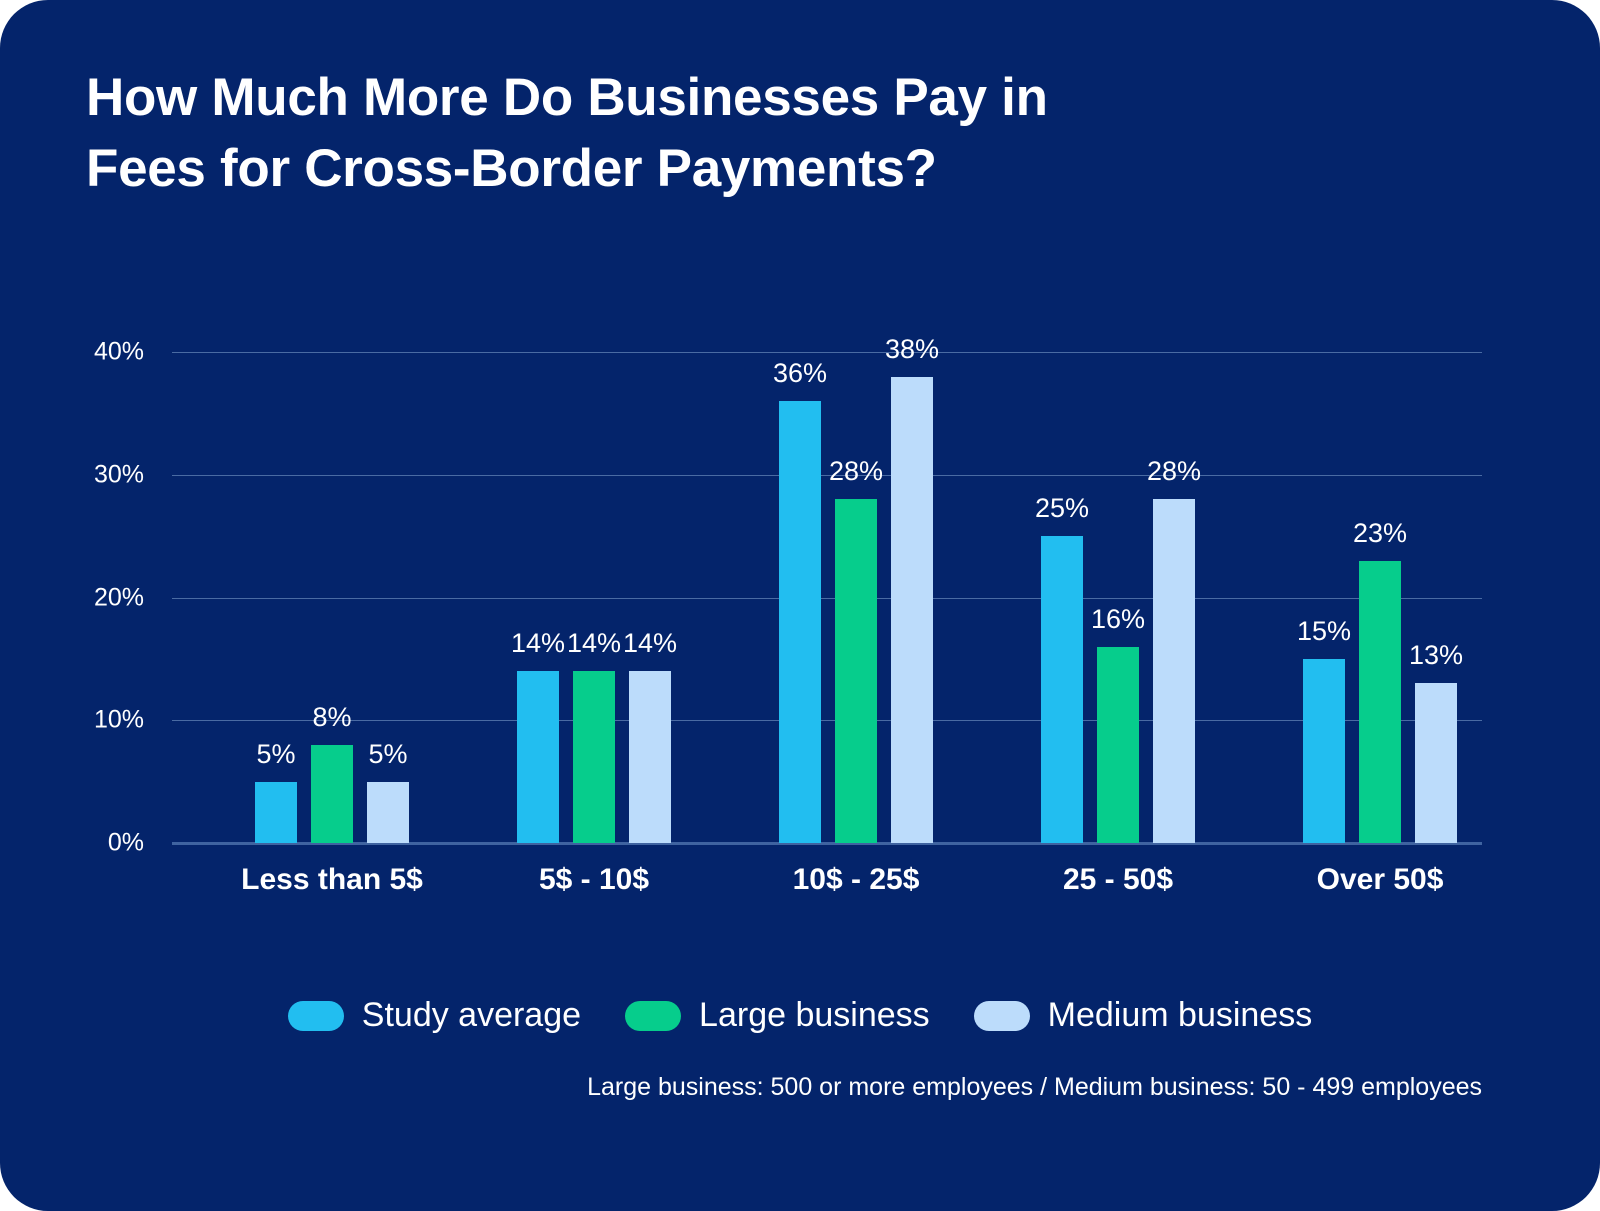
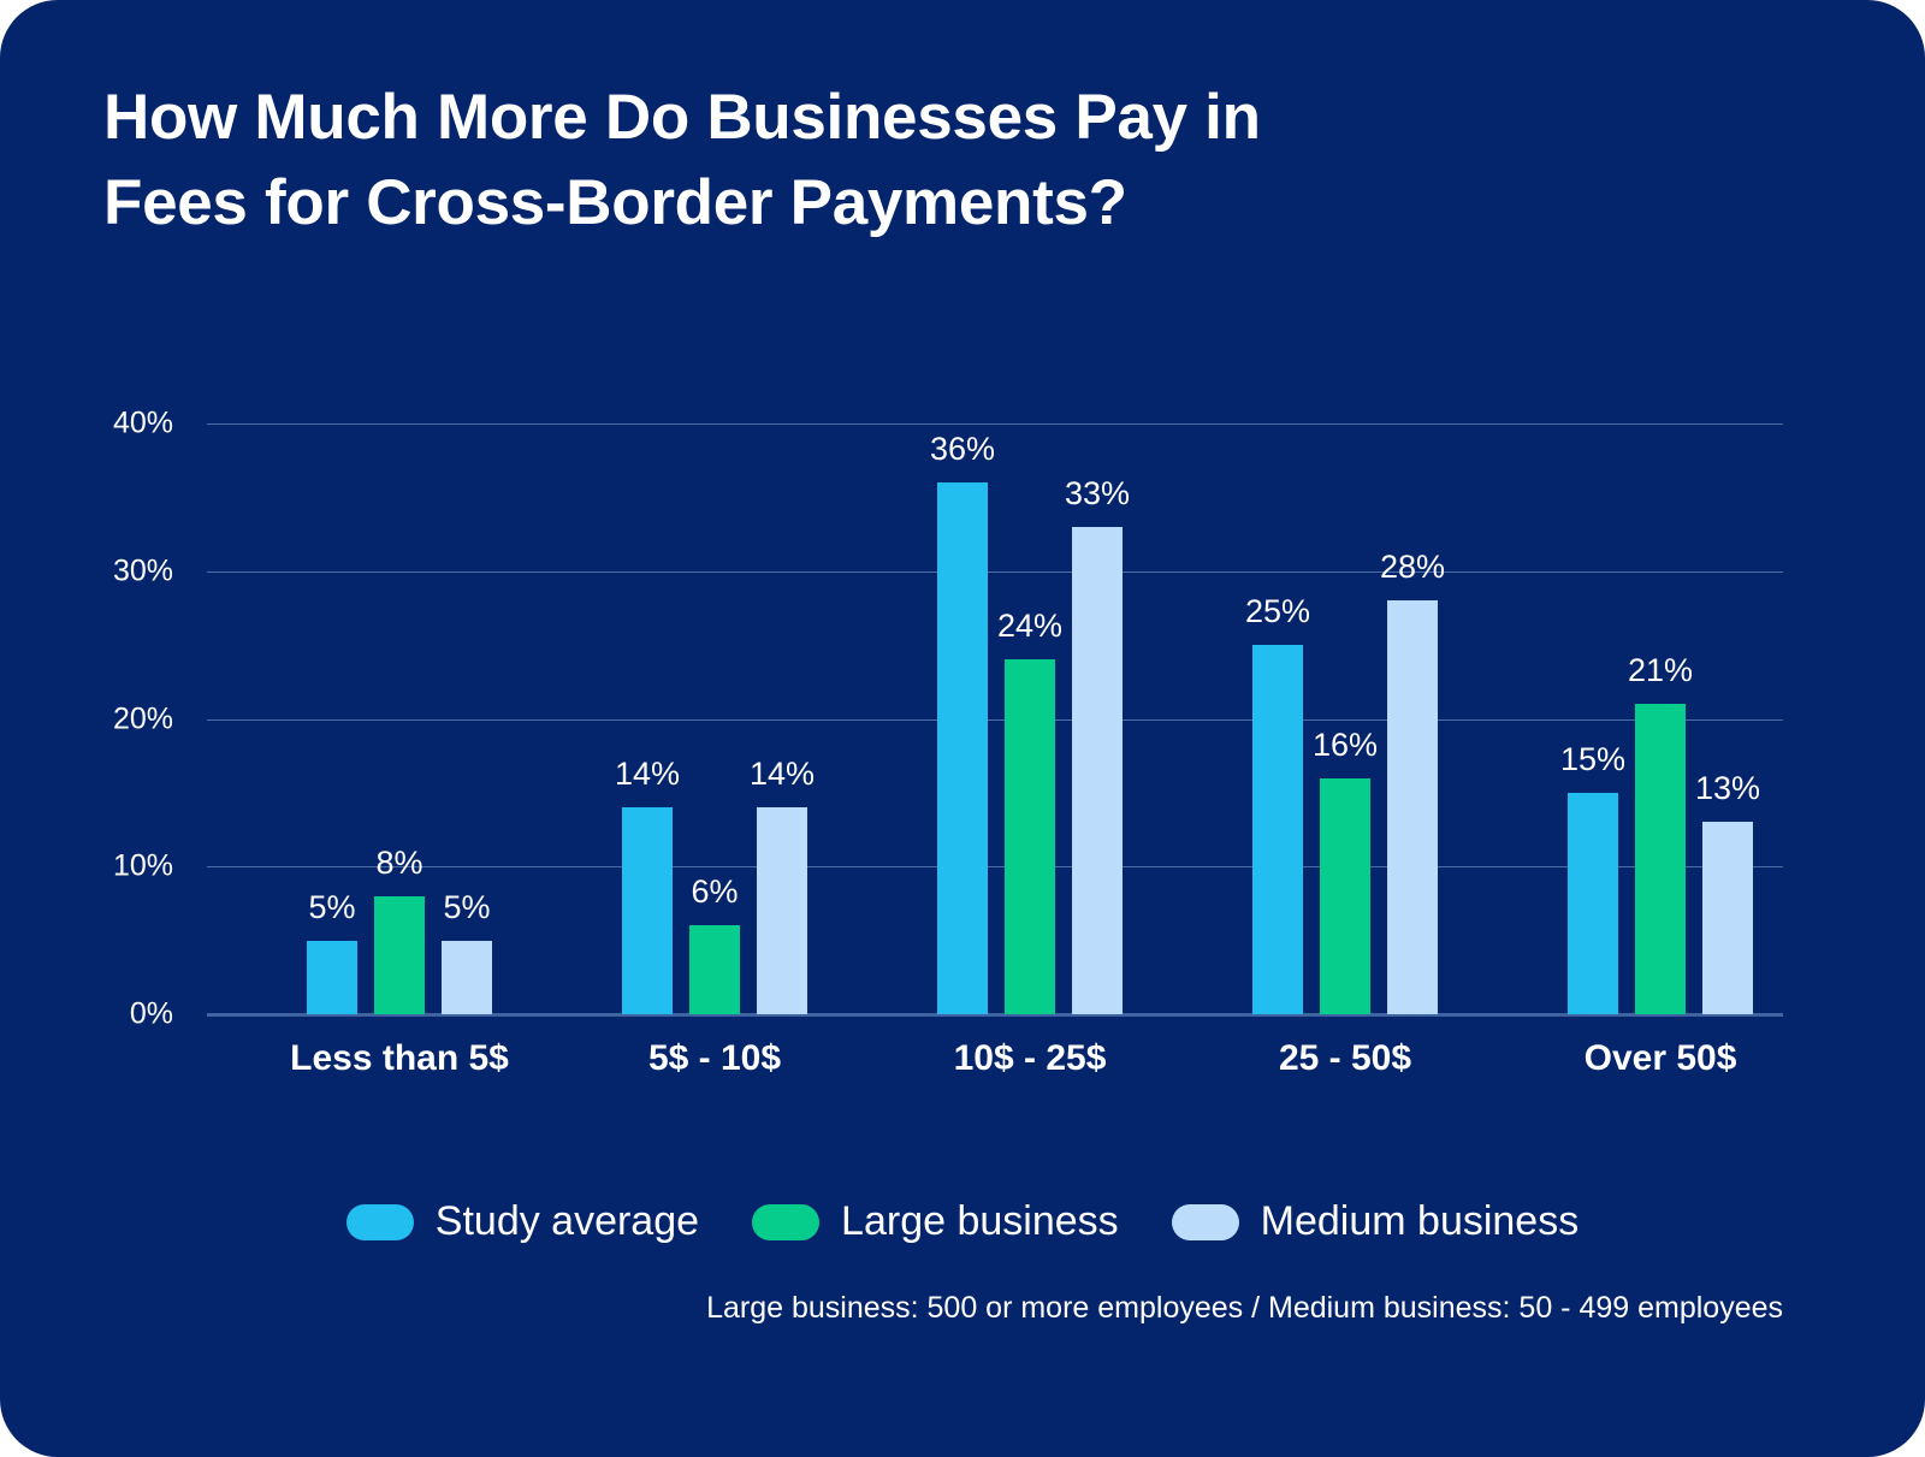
Large business/5$ - 10$: 14% -> 6%
Large business/10$ - 25$: 28% -> 24%
Medium business/10$ - 25$: 38% -> 33%
Large business/Over 50$: 23% -> 21%
